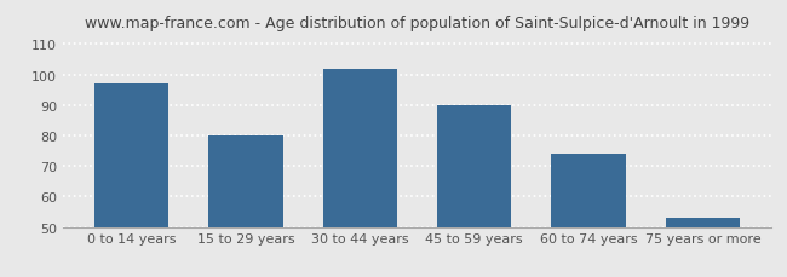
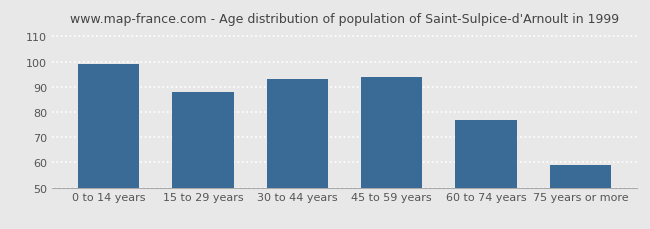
0 to 14 years: 97 -> 99
15 to 29 years: 80 -> 88
30 to 44 years: 102 -> 93
45 to 59 years: 90 -> 94
60 to 74 years: 74 -> 77
75 years or more: 53 -> 59
